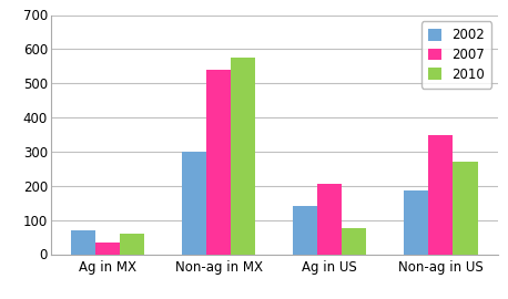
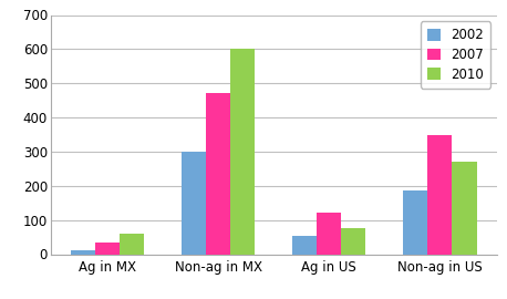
2002/Ag in MX: 70 -> 10
2007/Non-ag in MX: 540 -> 470
2010/Non-ag in MX: 575 -> 600
2002/Ag in US: 140 -> 55
2007/Ag in US: 205 -> 120
